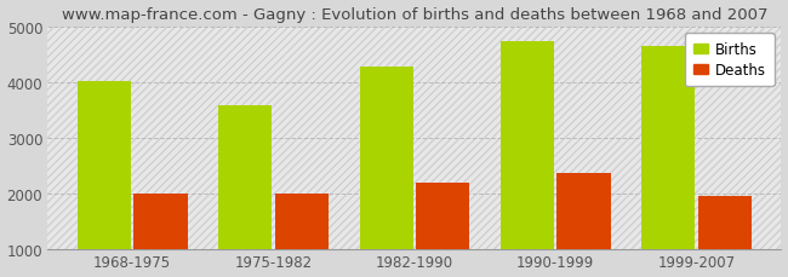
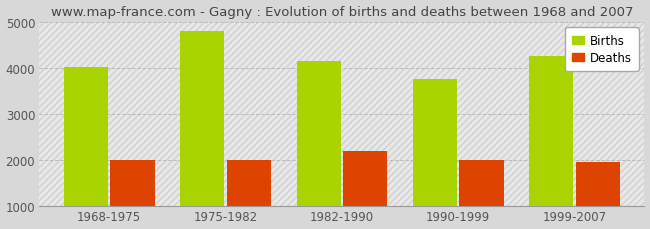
Births/1975-1982: 3580 -> 4800
Births/1982-1990: 4270 -> 4150
Births/1990-1999: 4720 -> 3750
Deaths/1990-1999: 2380 -> 2000
Births/1999-2007: 4650 -> 4250
